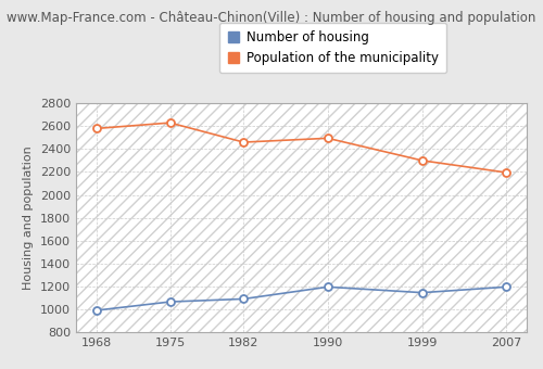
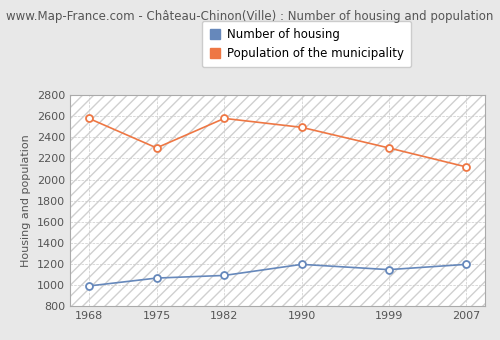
Population of the municipality/1975: 2630 -> 2300
Population of the municipality/1982: 2460 -> 2580
Population of the municipality/2007: 2200 -> 2120
